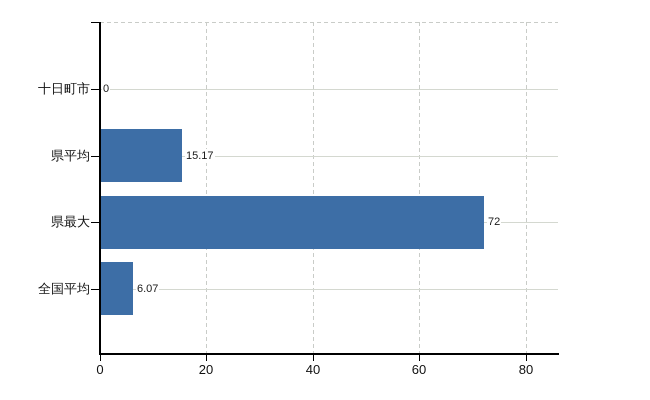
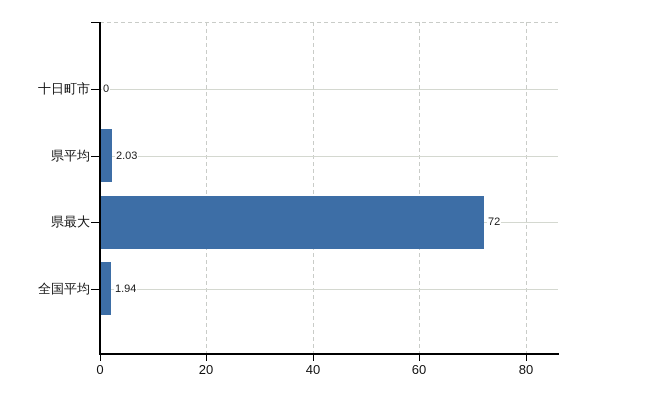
県平均: 15.17 -> 2.03
全国平均: 6.07 -> 1.94
